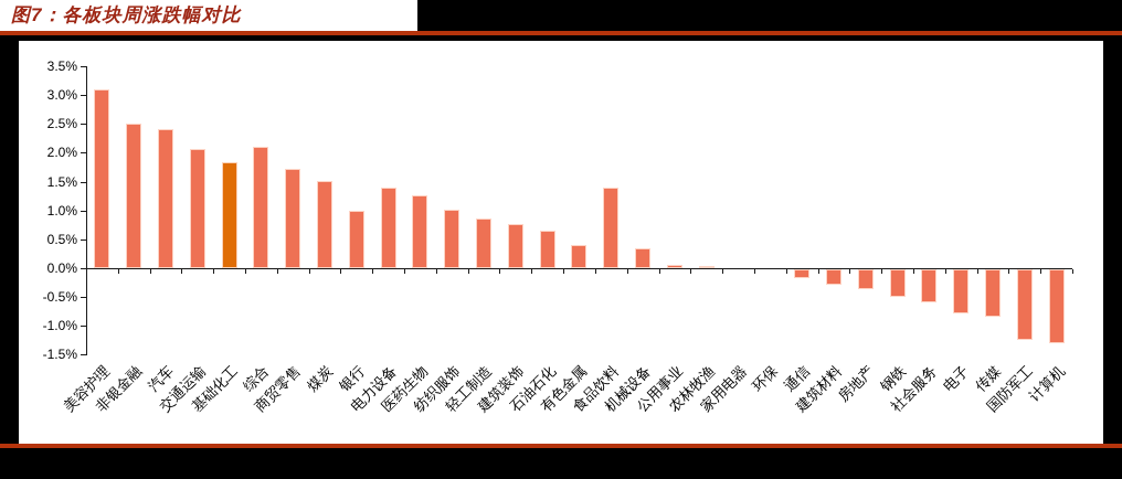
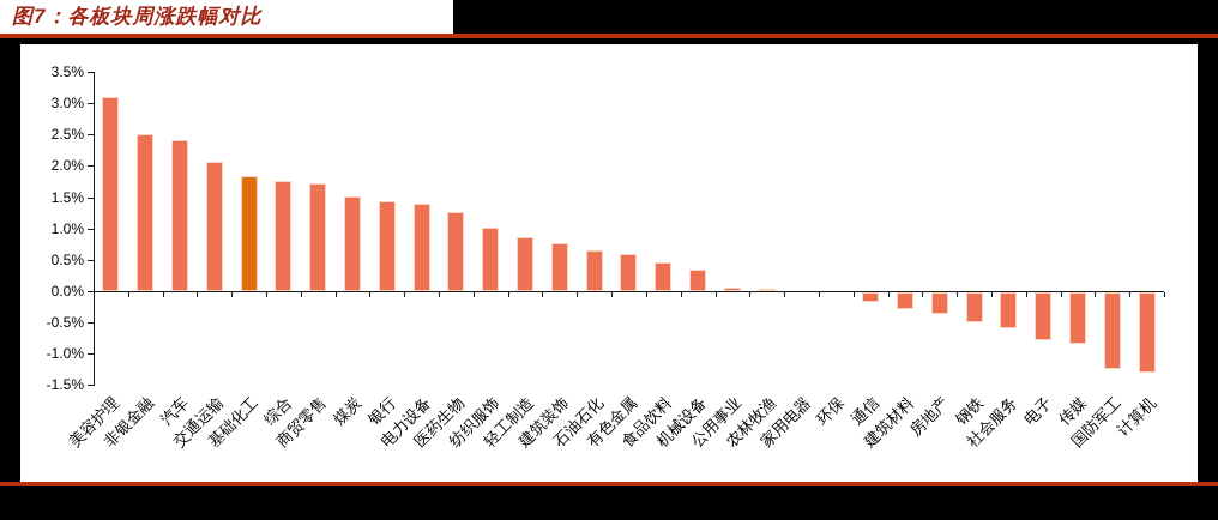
综合: 2.1% -> 1.8%
银行: 1.0% -> 1.4%
有色金属: 0.4% -> 0.6%
食品饮料: 1.4% -> 0.5%
